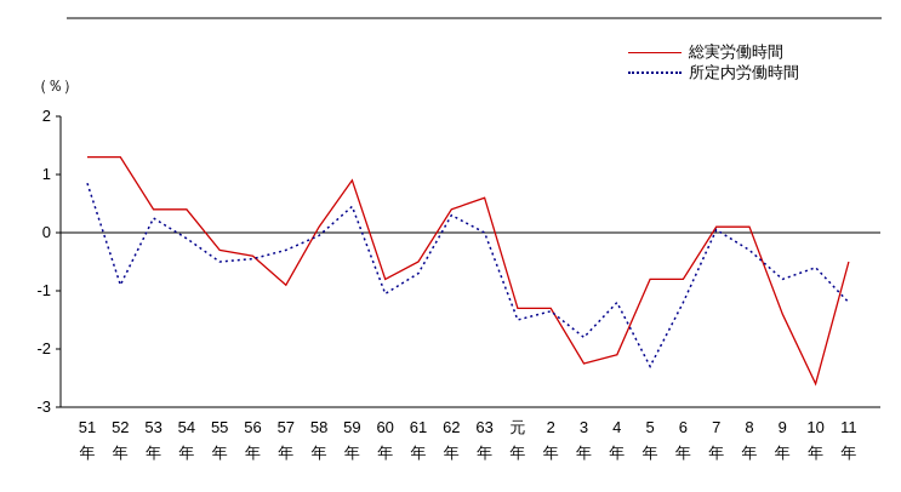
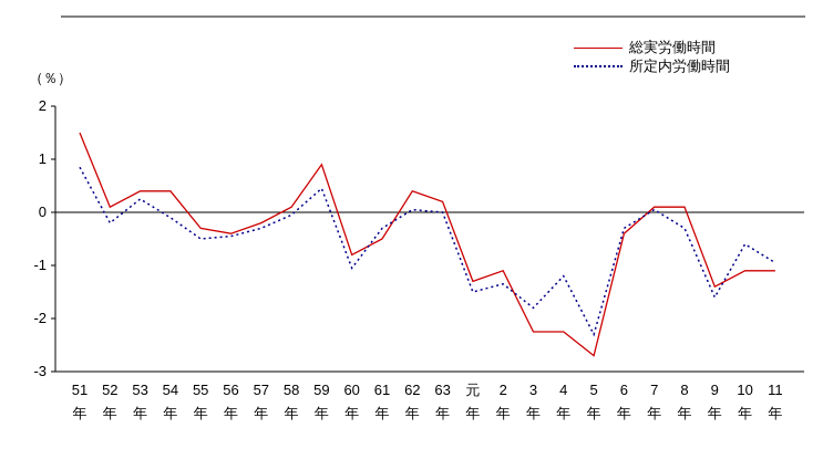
総実労働時間/51: 1.3 -> 1.5
総実労働時間/52: 1.3 -> 0.1
所定内労働時間/52: -0.9 -> -0.2
総実労働時間/57: -0.9 -> -0.2
所定内労働時間/61: -0.7 -> -0.3
所定内労働時間/62: 0.3 -> 0.1
総実労働時間/63: 0.6 -> 0.2
総実労働時間/2: -1.3 -> -1.1
総実労働時間/4: -2.1 -> -2.2
総実労働時間/5: -0.8 -> -2.7
総実労働時間/6: -0.8 -> -0.4
所定内労働時間/6: -1.2 -> -0.3
所定内労働時間/9: -0.8 -> -1.6
総実労働時間/10: -2.6 -> -1.1
総実労働時間/11: -0.5 -> -1.1
所定内労働時間/11: -1.2 -> -0.9
